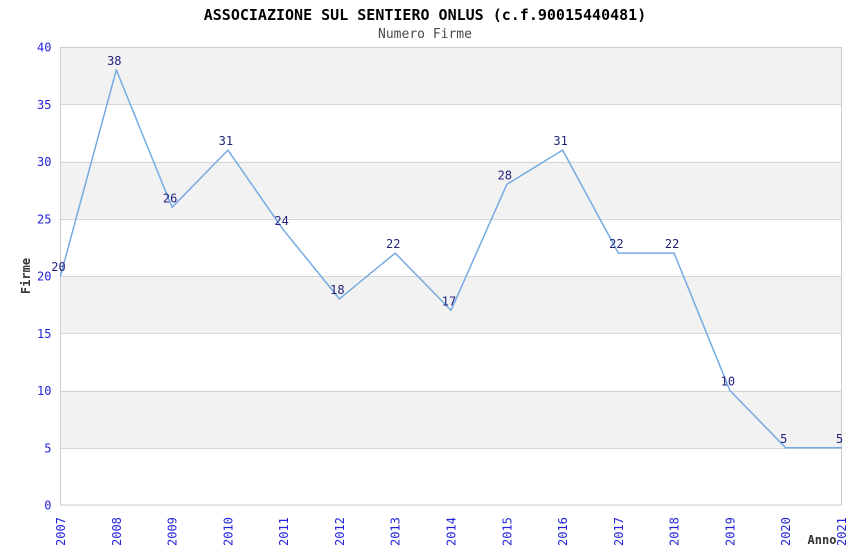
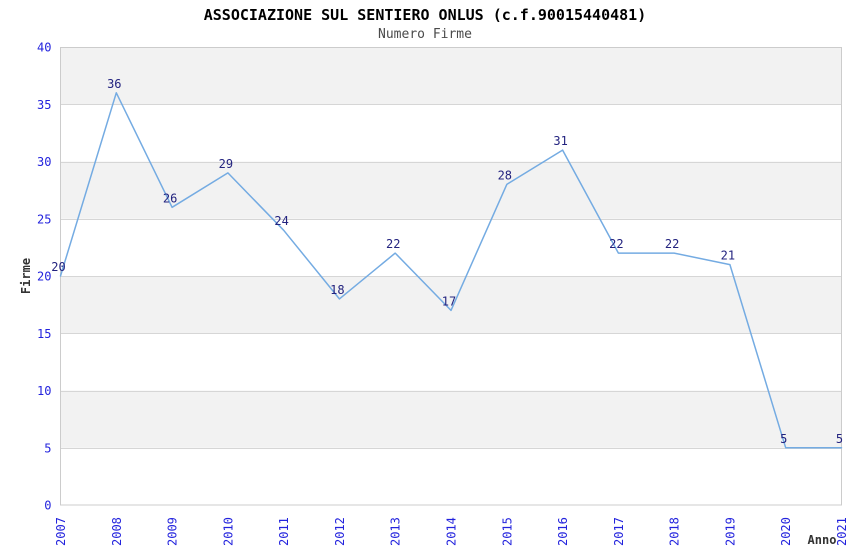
2008: 38 -> 36
2010: 31 -> 29
2019: 10 -> 21
